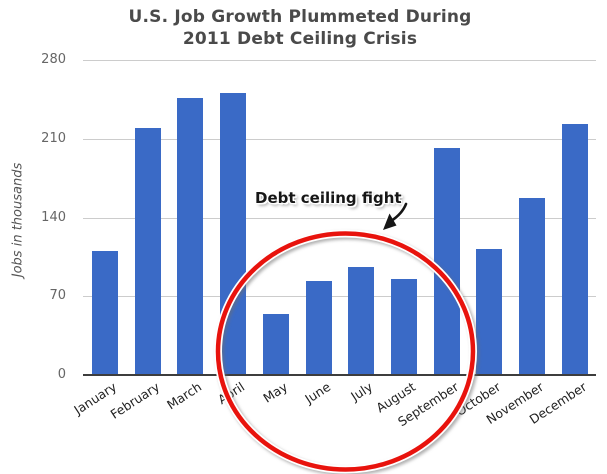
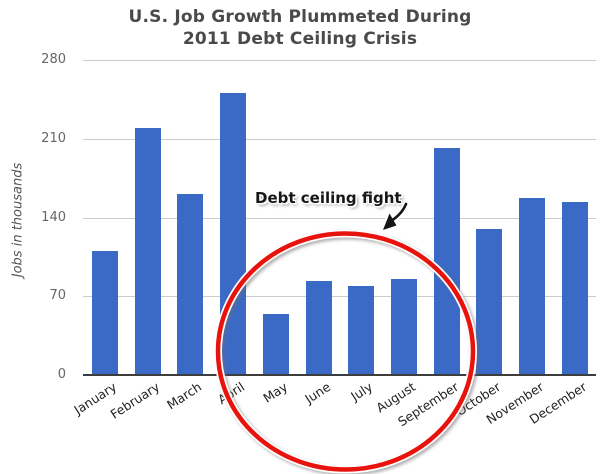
March: 246 -> 161
July: 96 -> 79
October: 112 -> 130
December: 223 -> 154
